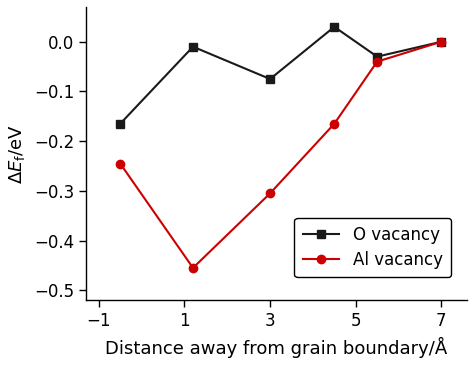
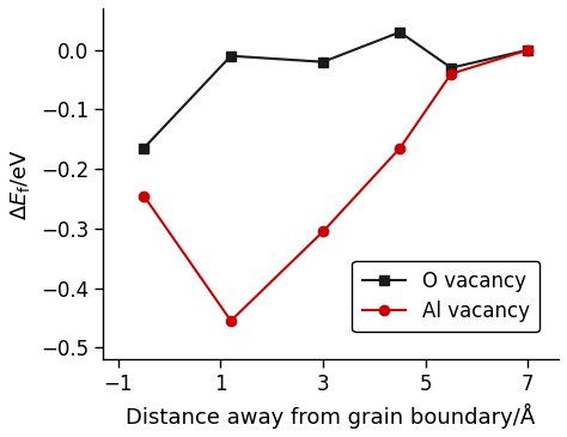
O vacancy/3: -0.075 -> -0.020
